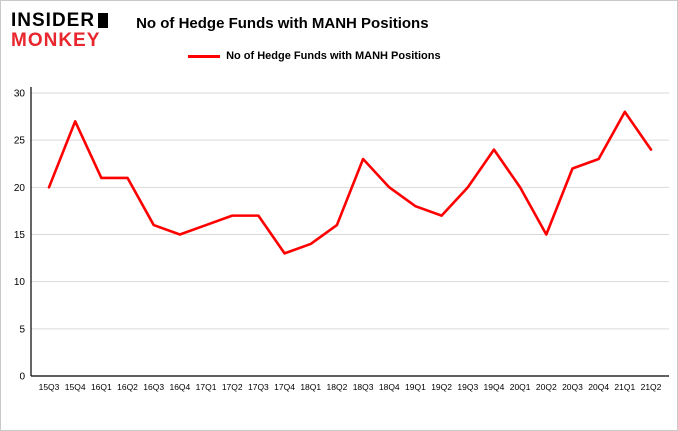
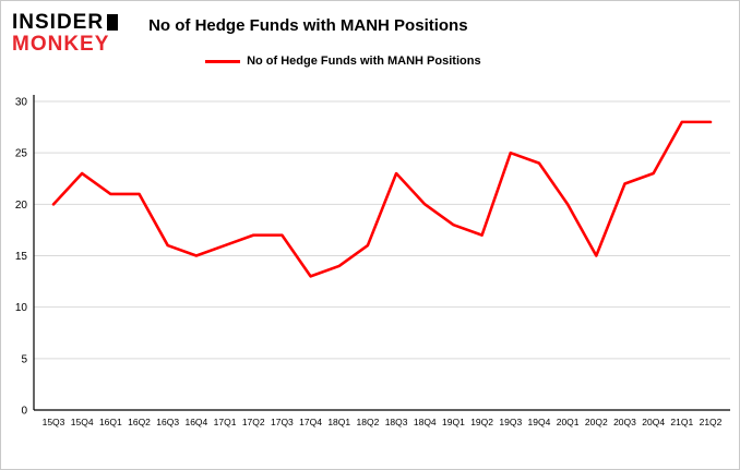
15Q4: 27 -> 23
19Q3: 20 -> 25
21Q2: 24 -> 28
